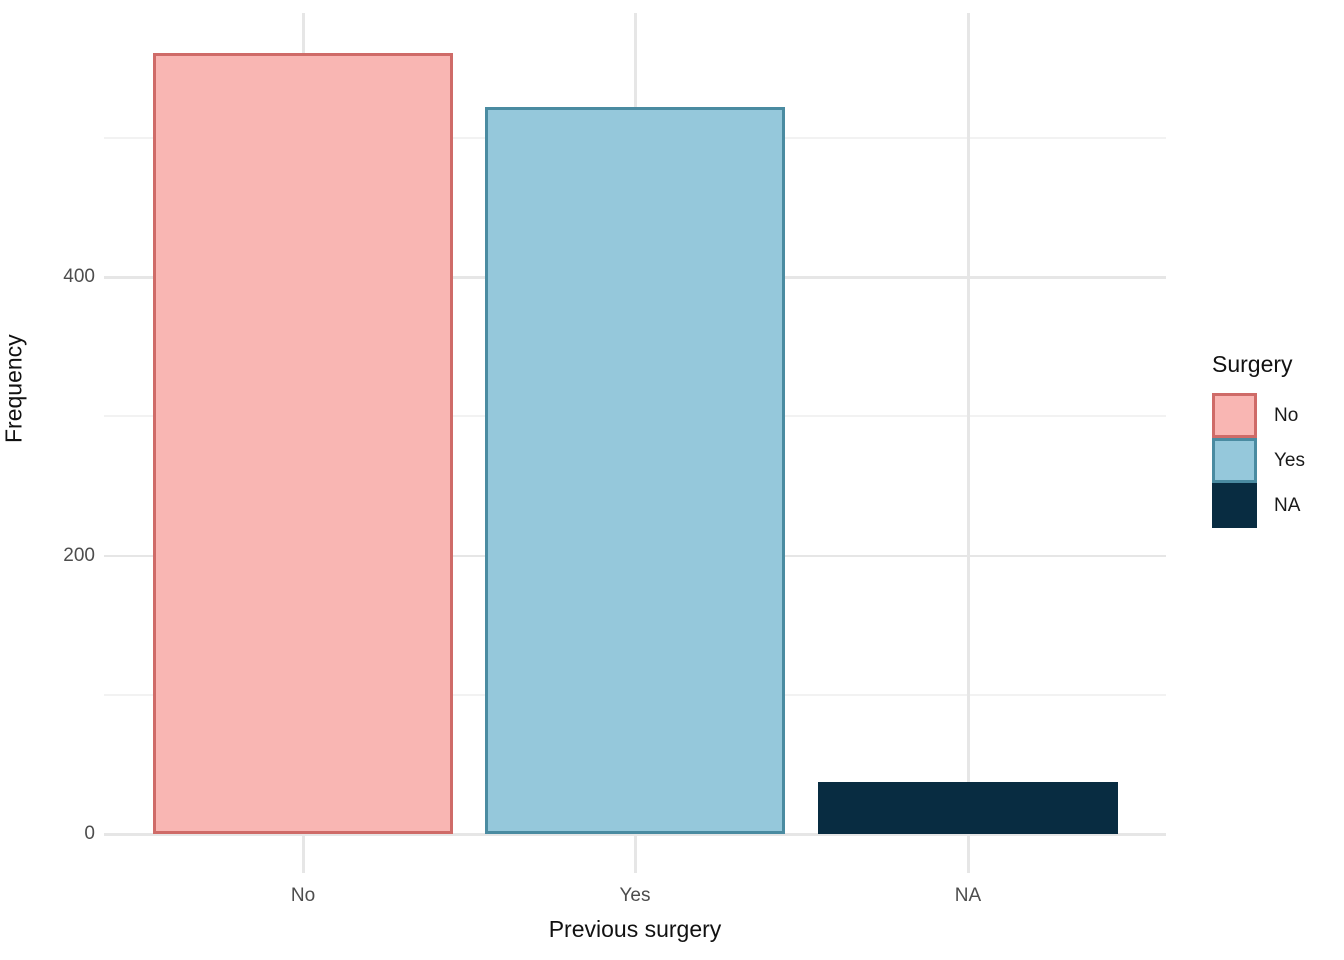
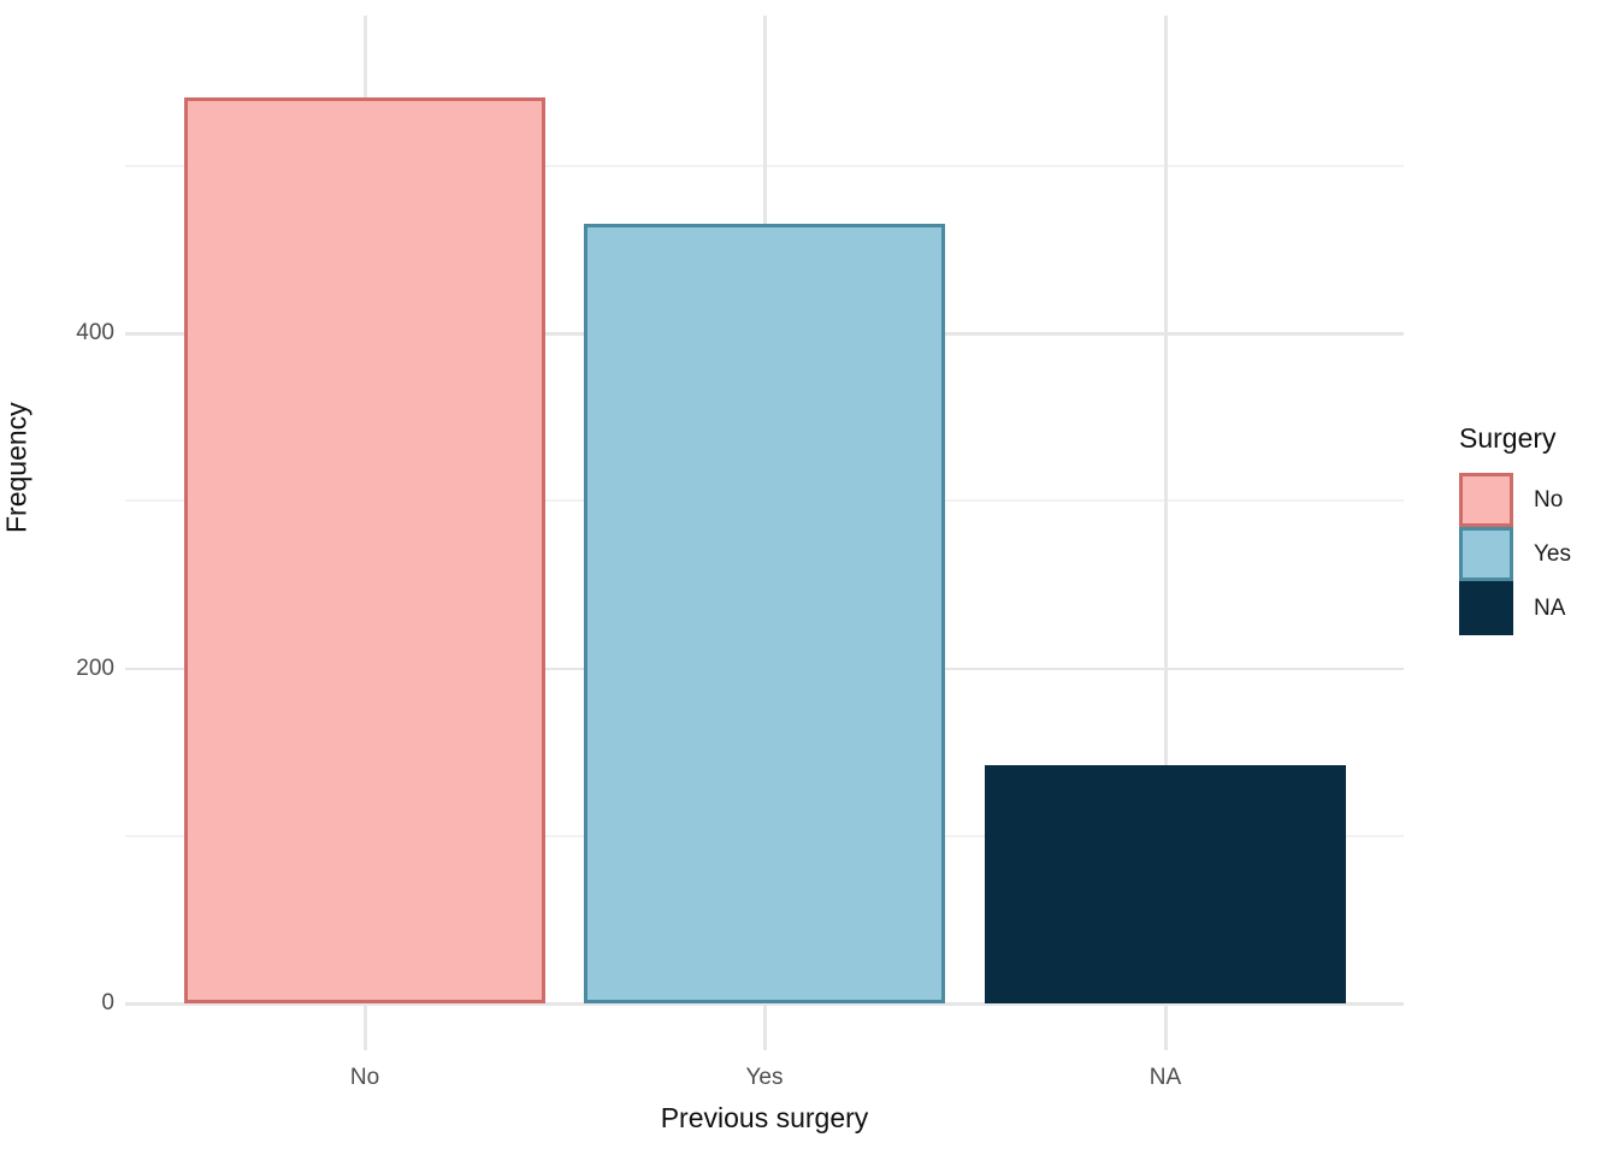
No: 561 -> 541
Yes: 522 -> 465
NA: 37 -> 142
